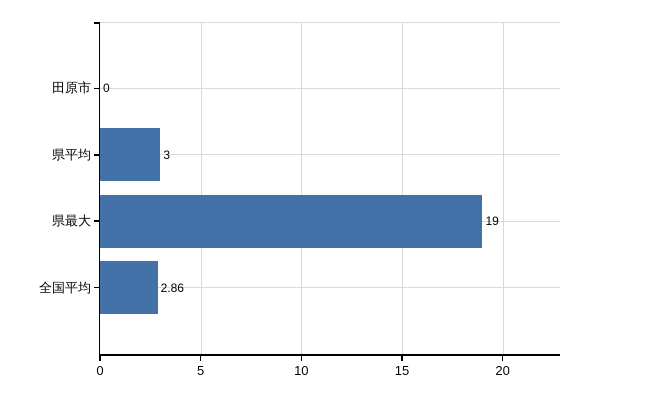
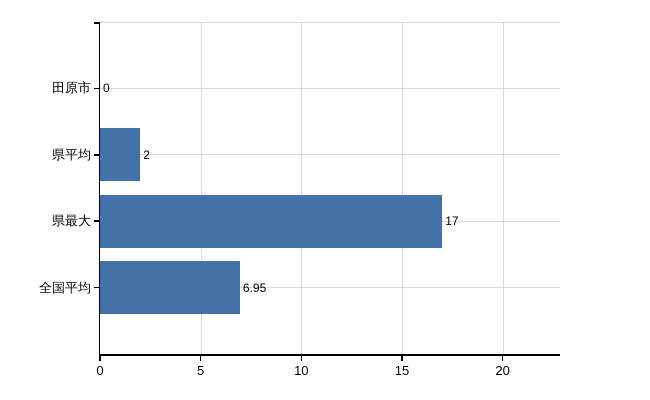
県平均: 3 -> 2
県最大: 19 -> 17
全国平均: 2.86 -> 6.95
